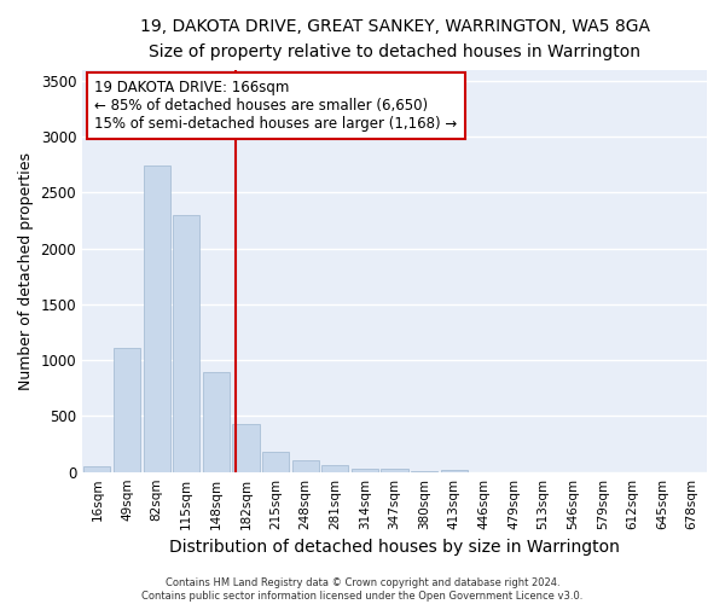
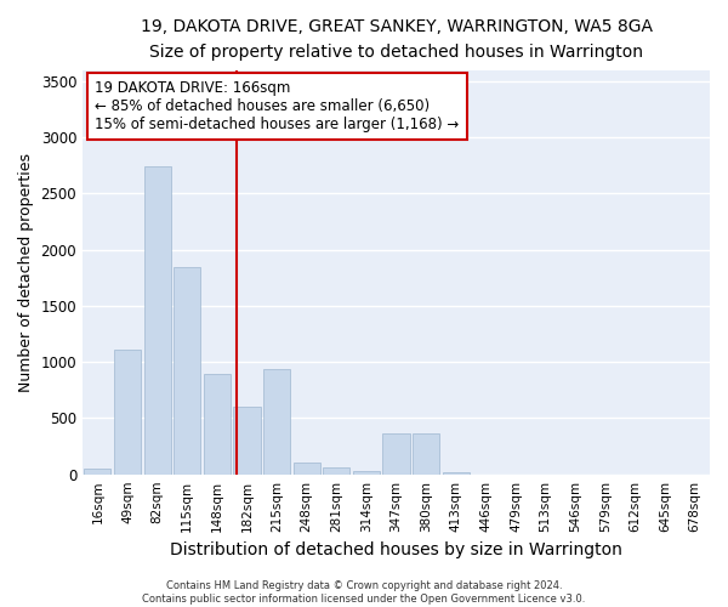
115sqm: 2300 -> 1840
182sqm: 430 -> 600
215sqm: 180 -> 940
347sqm: 30 -> 360
380sqm: 10 -> 360
